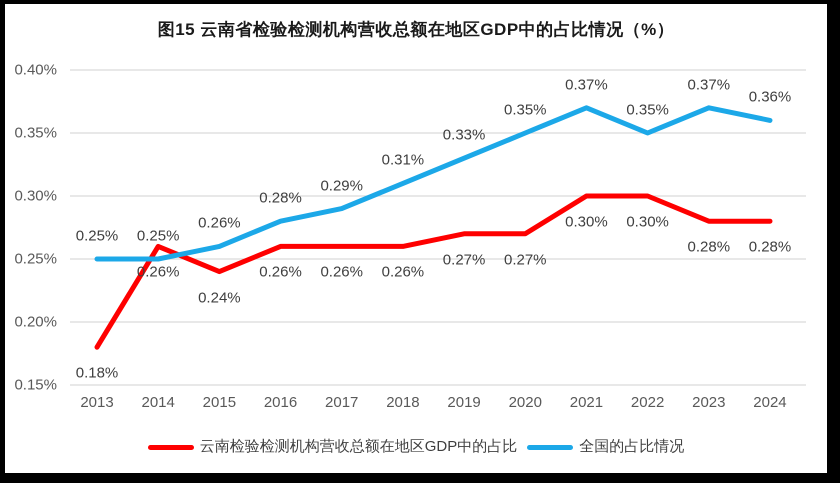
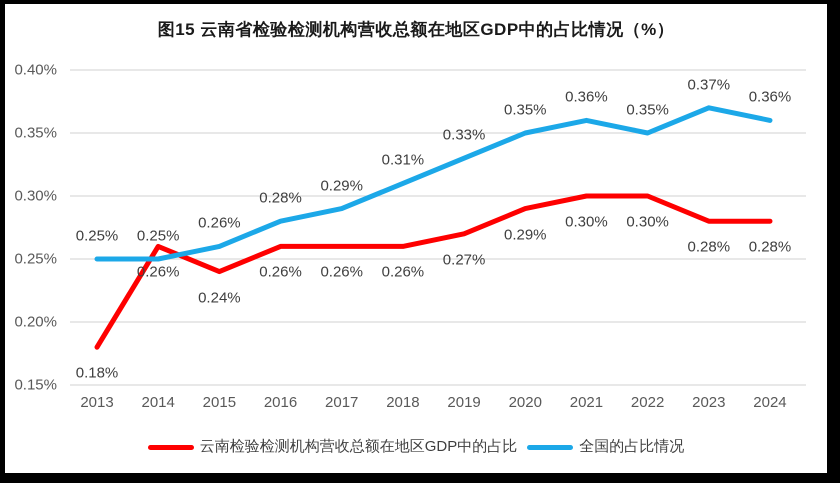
云南检验检测机构营收总额在地区GDP中的占比/2020: 0.27% -> 0.29%
全国的占比情况/2021: 0.37% -> 0.36%
